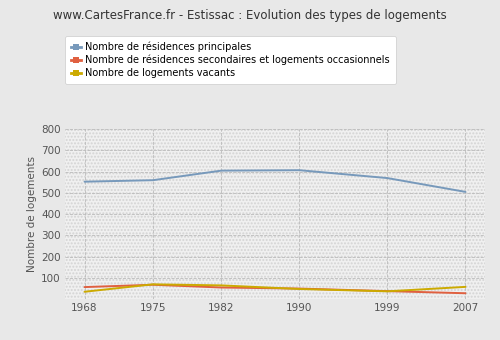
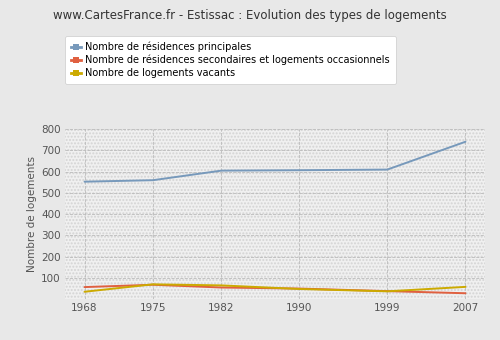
Nombre de résidences principales/1999: 570 -> 610
Nombre de résidences principales/2007: 505 -> 741
